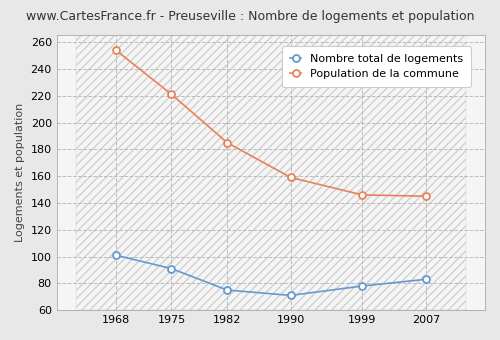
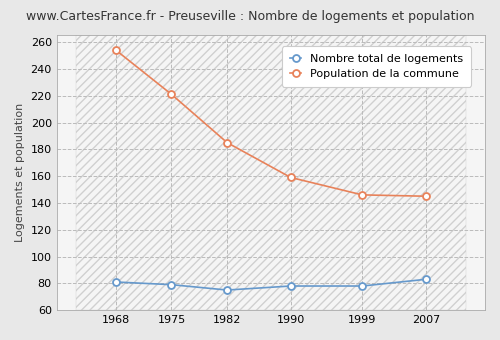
Nombre total de logements/1968: 101 -> 81
Nombre total de logements/1975: 91 -> 79
Nombre total de logements/1990: 71 -> 78
